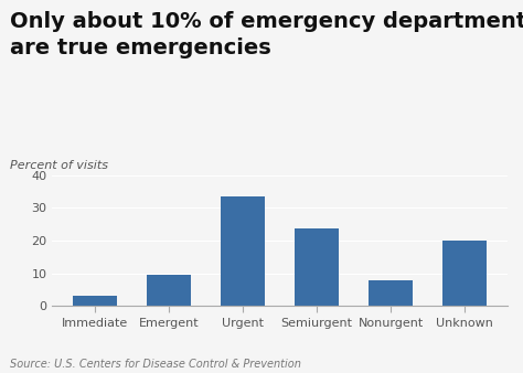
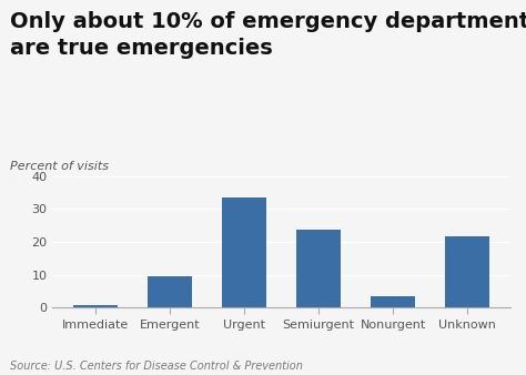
Immediate: 3.0 -> 0.6
Nonurgent: 8.0 -> 3.5
Unknown: 20.0 -> 21.8
